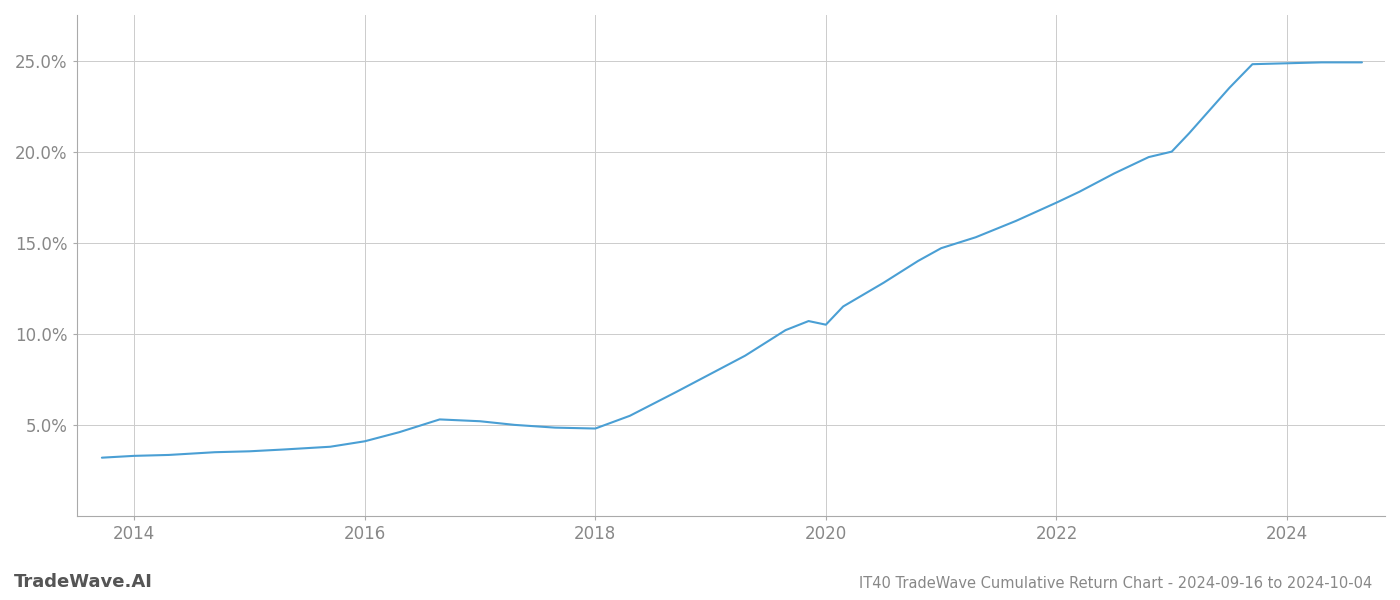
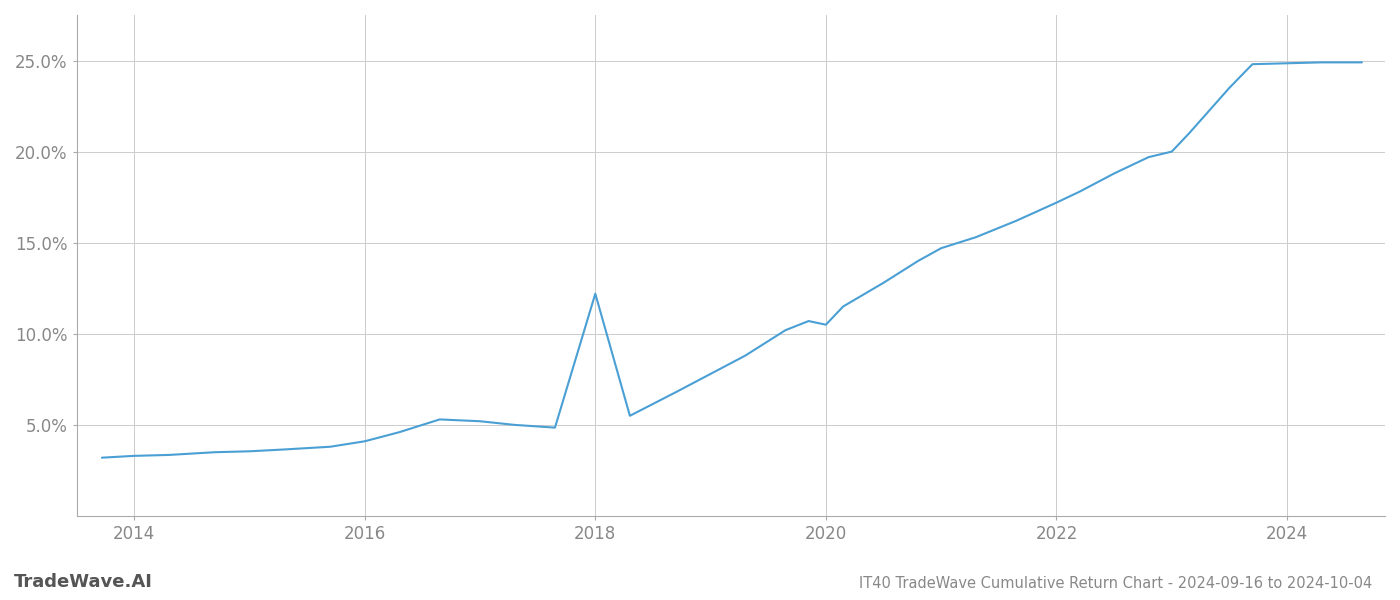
2018: 4.8% -> 12.2%
